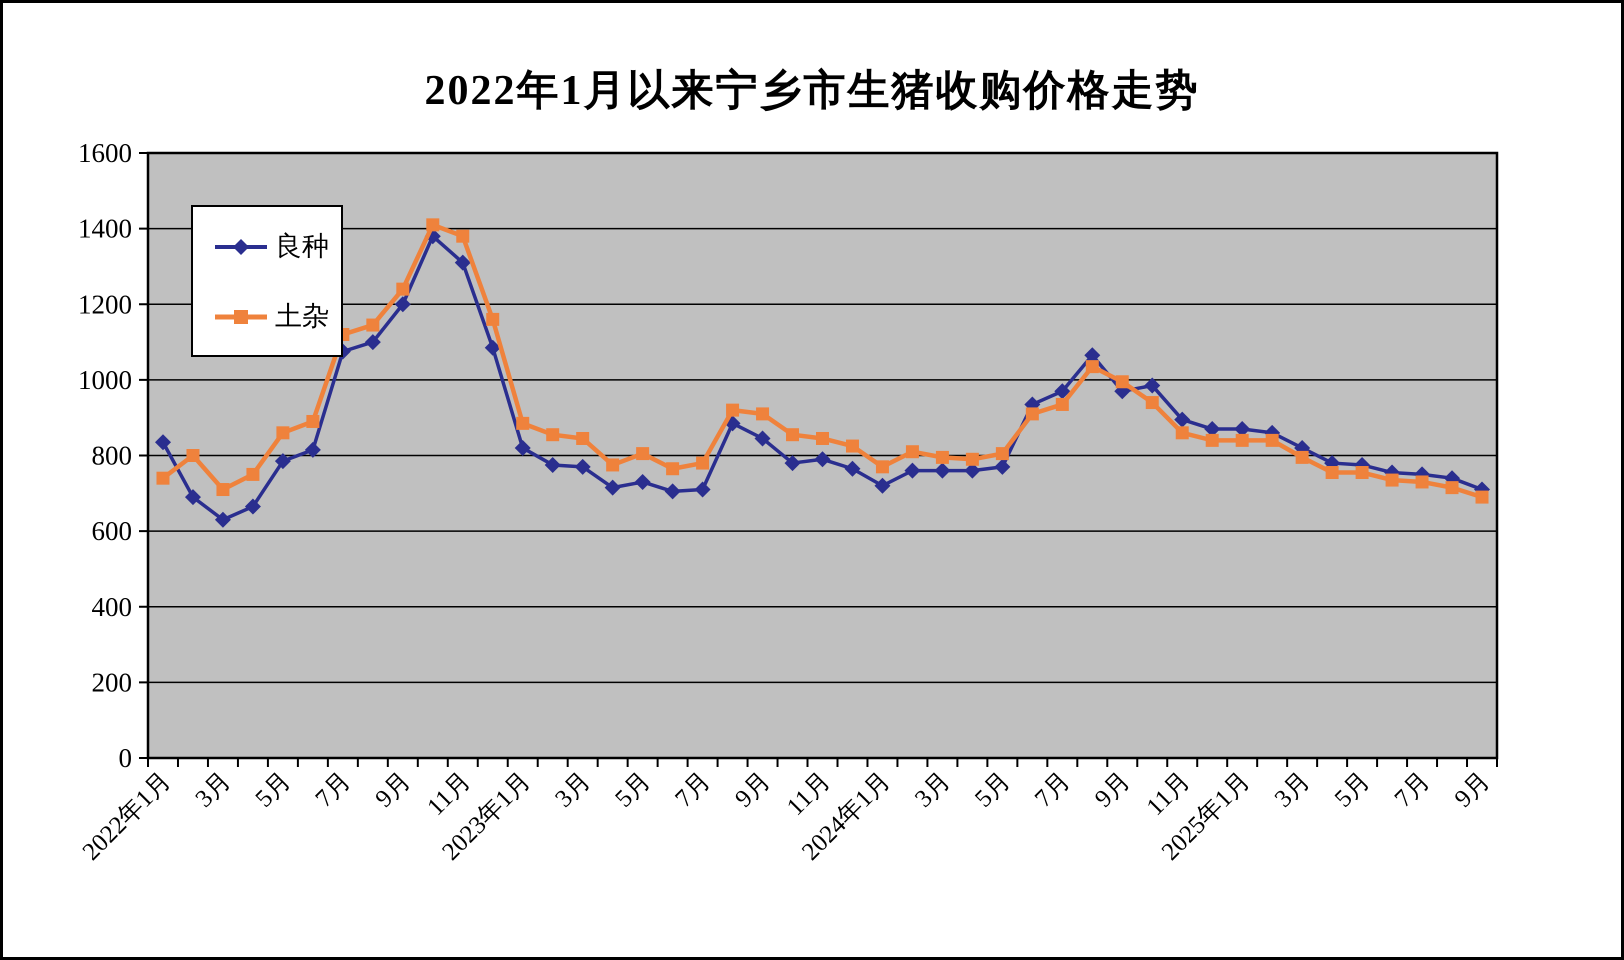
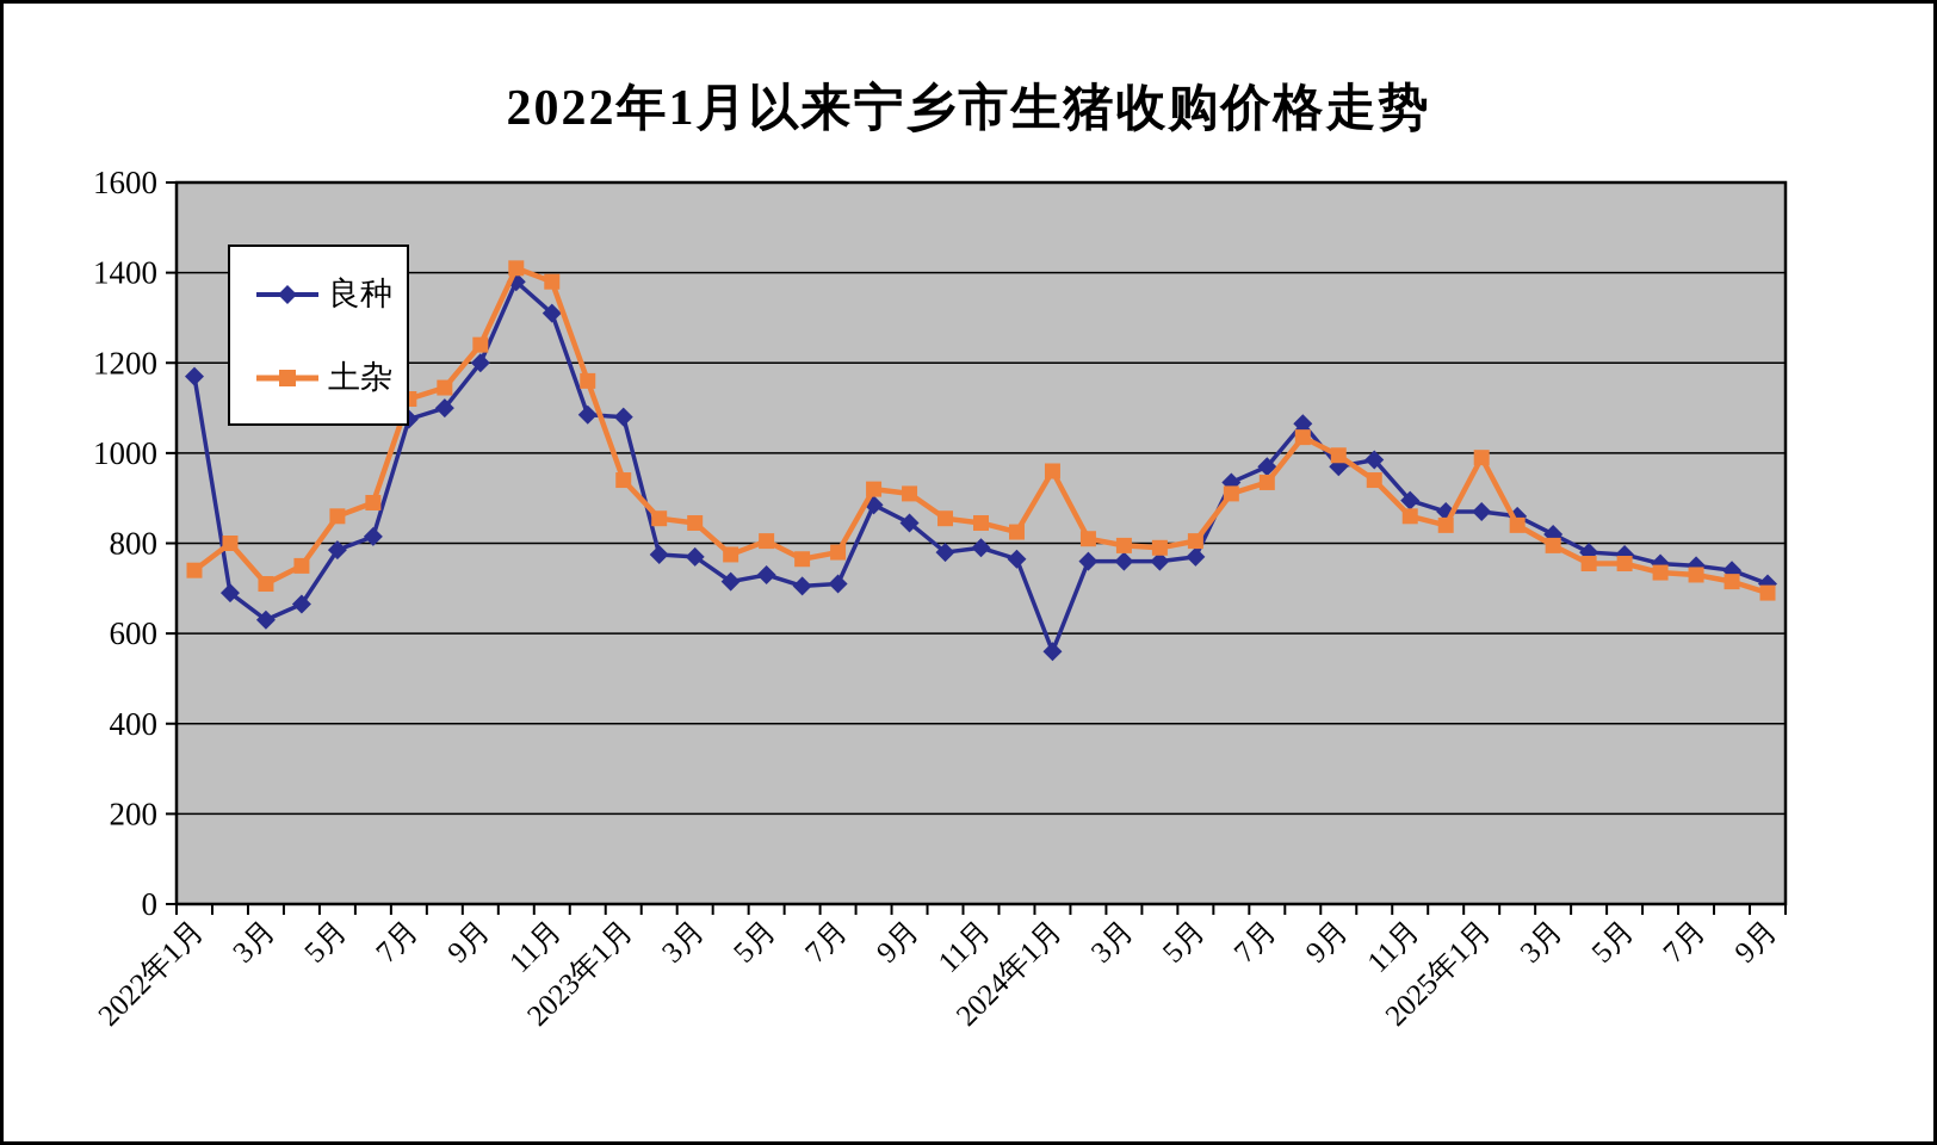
良种/2022年1月: 840 -> 1170
良种/2023年1月: 820 -> 1080
土杂/2023年1月: 880 -> 940
良种/2024年1月: 720 -> 560
土杂/2024年1月: 770 -> 960
土杂/2025年1月: 840 -> 990
